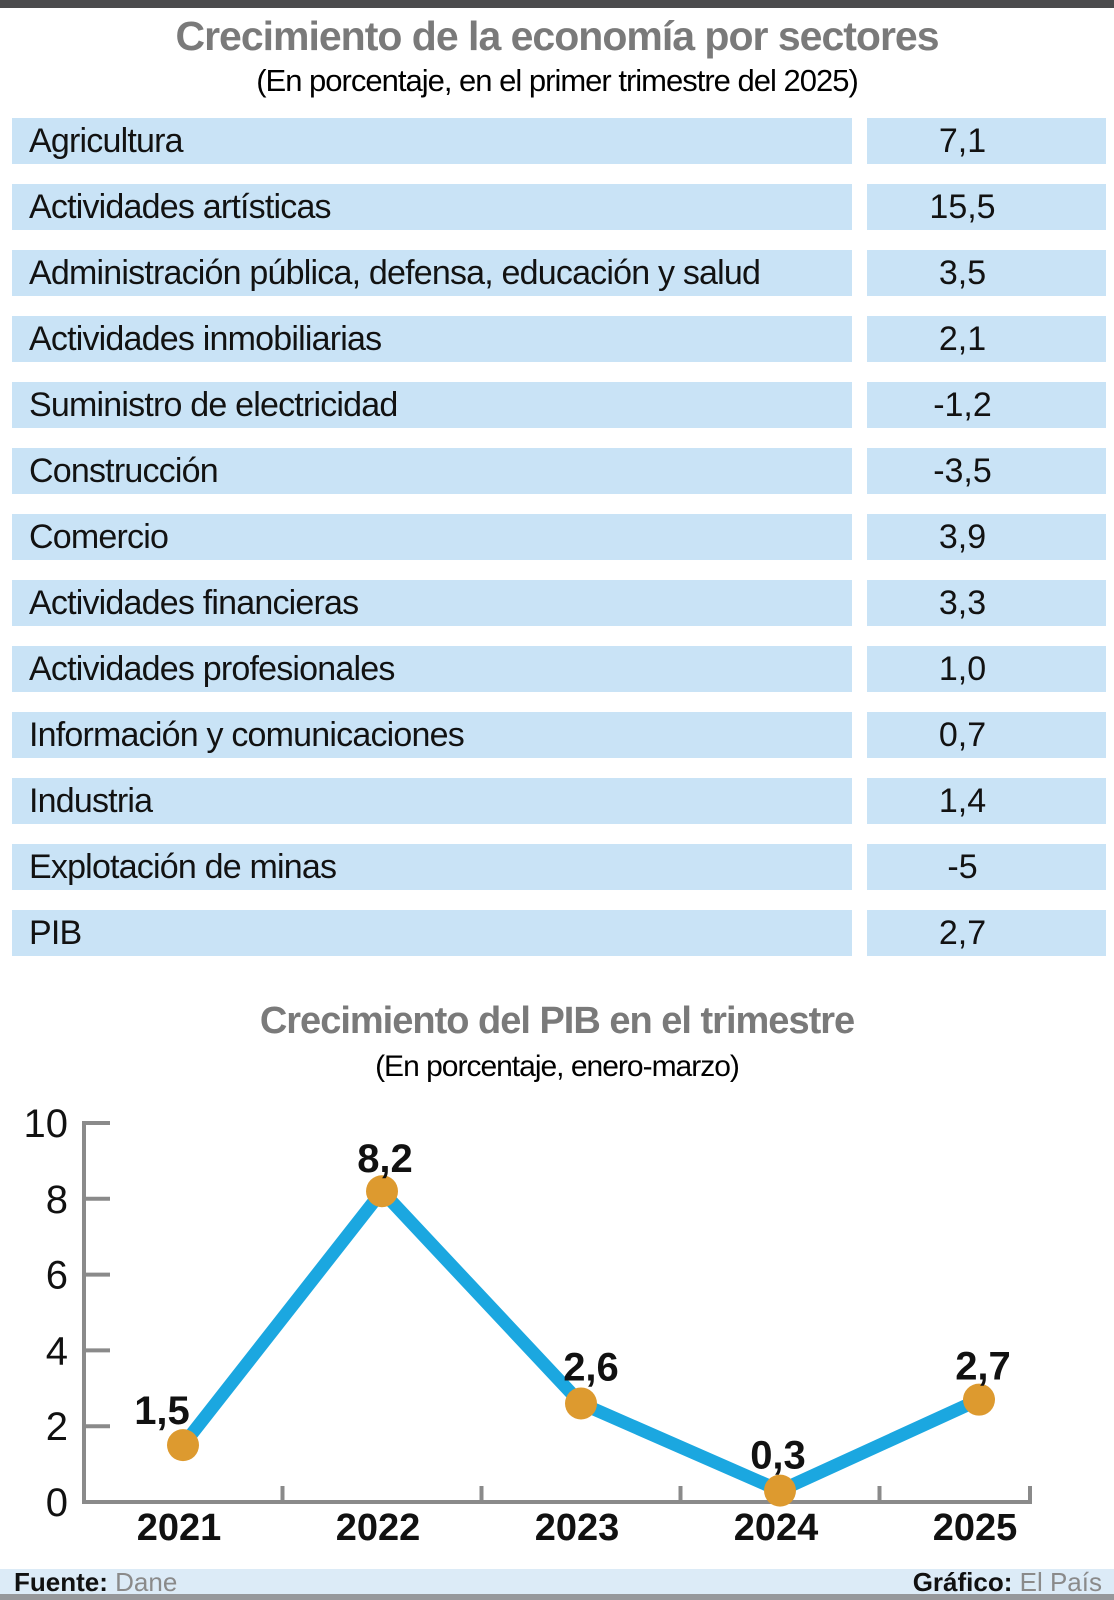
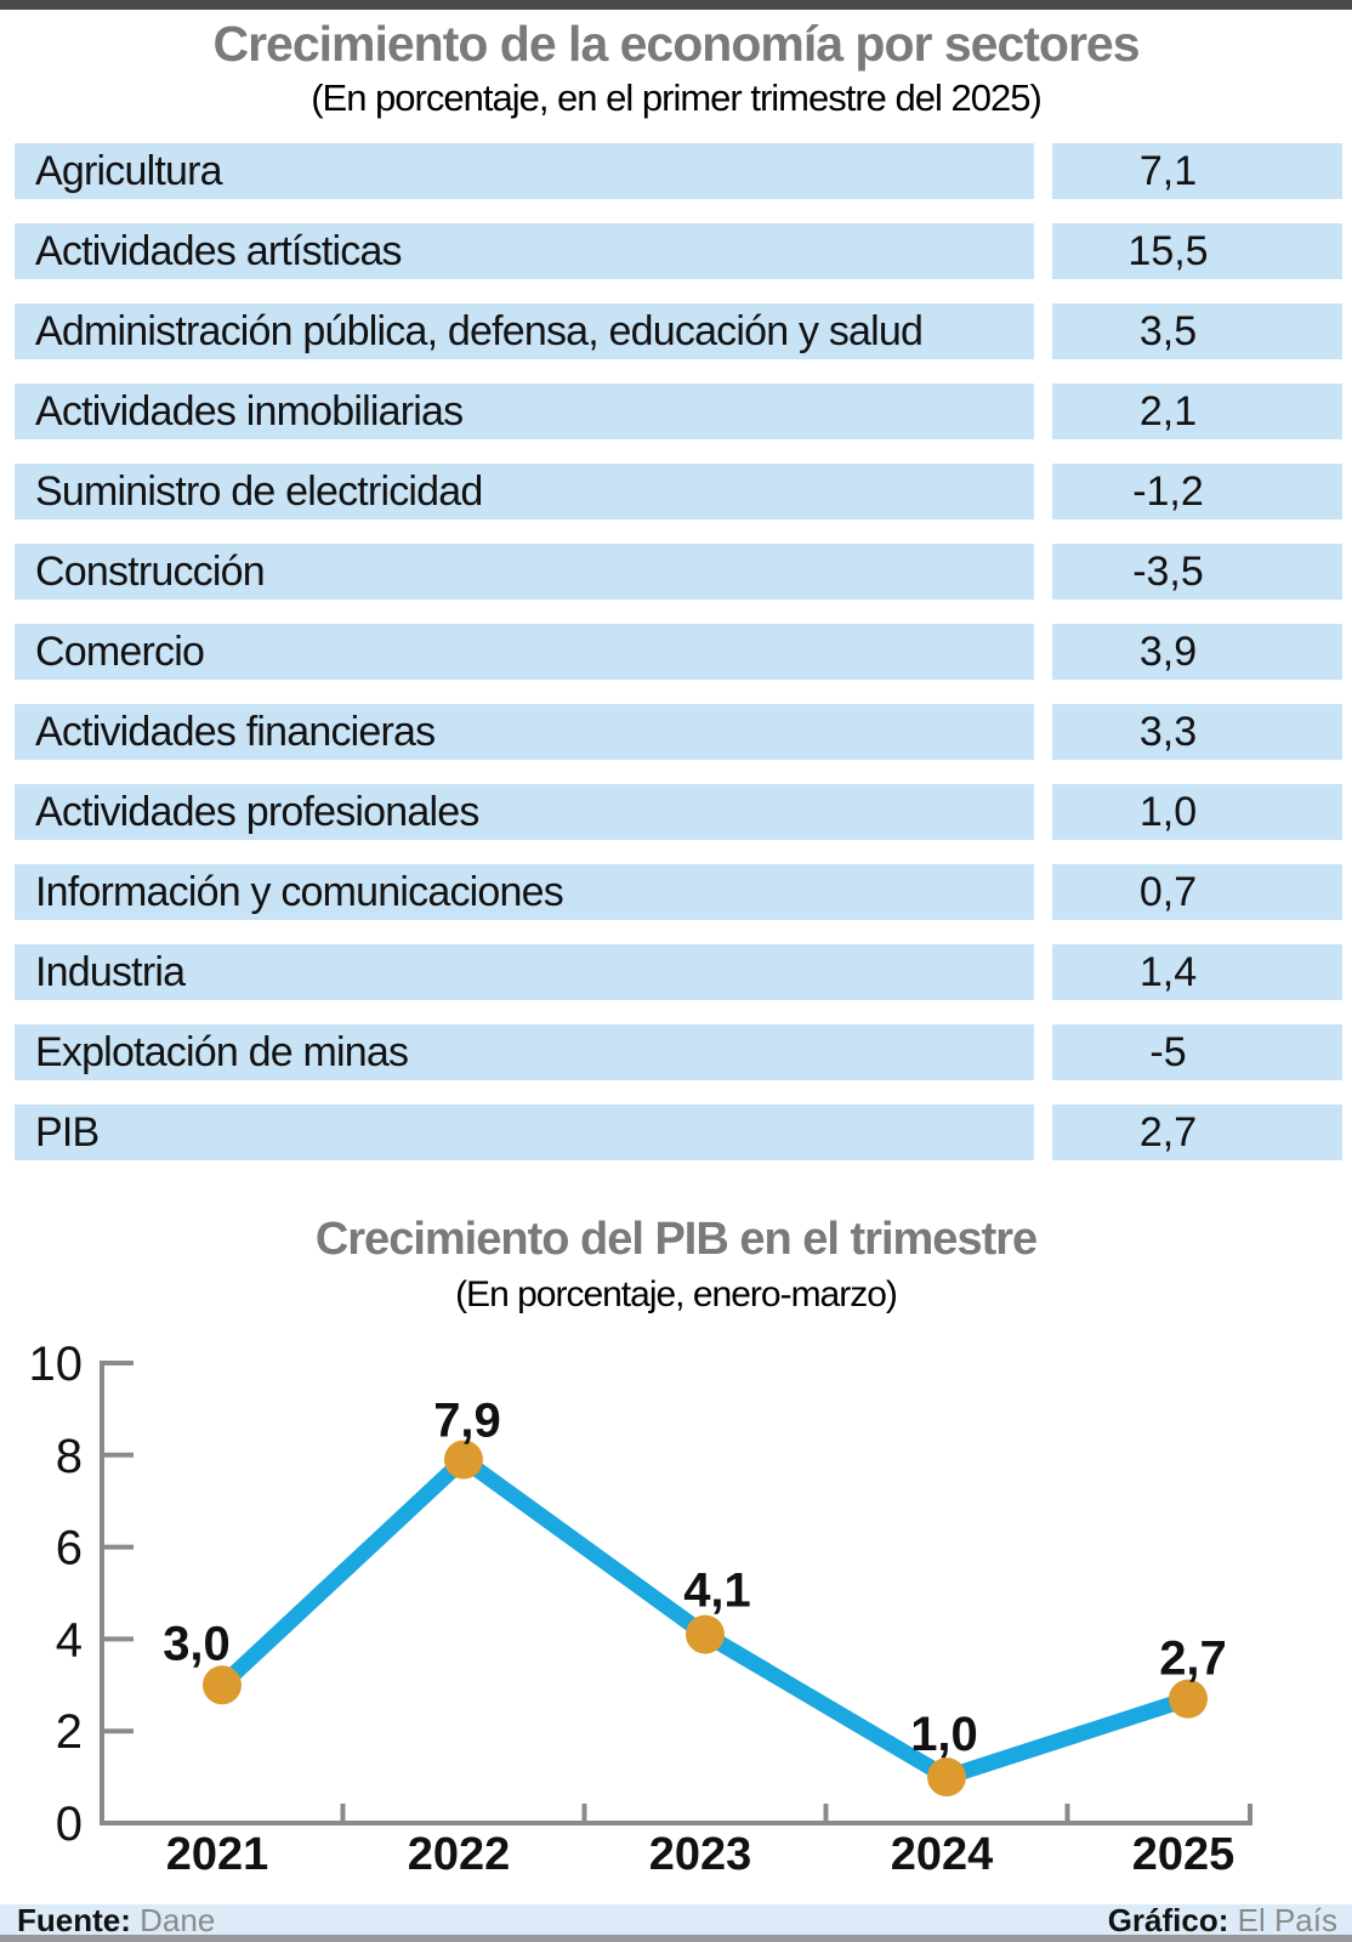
Crecimiento del PIB en el trimestre/2021: 1,5 -> 3,0
Crecimiento del PIB en el trimestre/2022: 8,2 -> 7,9
Crecimiento del PIB en el trimestre/2023: 2,6 -> 4,1
Crecimiento del PIB en el trimestre/2024: 0,3 -> 1,0
